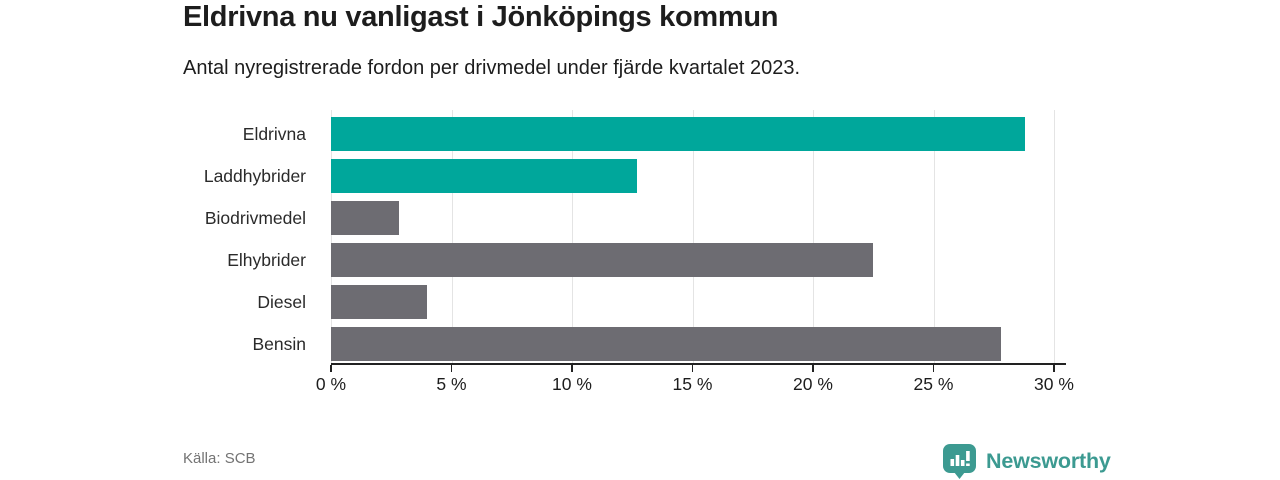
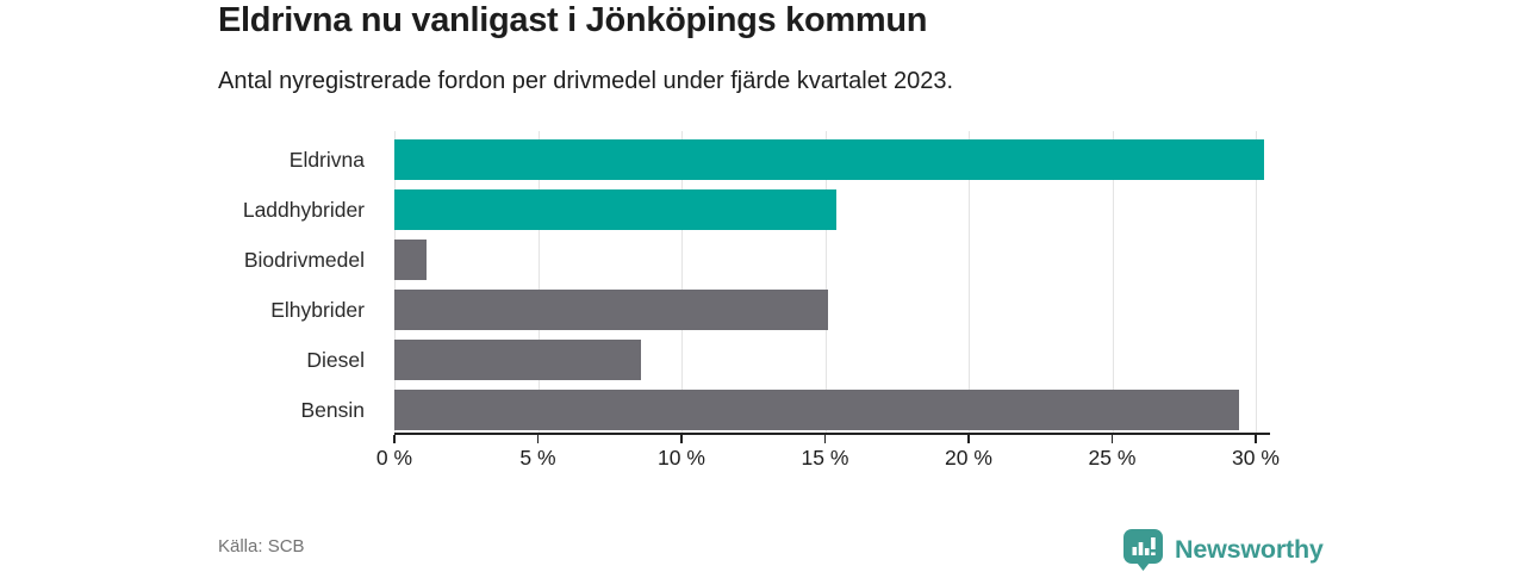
Eldrivna: 28.8% -> 30.3%
Laddhybrider: 12.7% -> 15.4%
Biodrivmedel: 2.8% -> 1.1%
Elhybrider: 22.5% -> 15.1%
Diesel: 4.0% -> 8.6%
Bensin: 27.8% -> 29.4%
